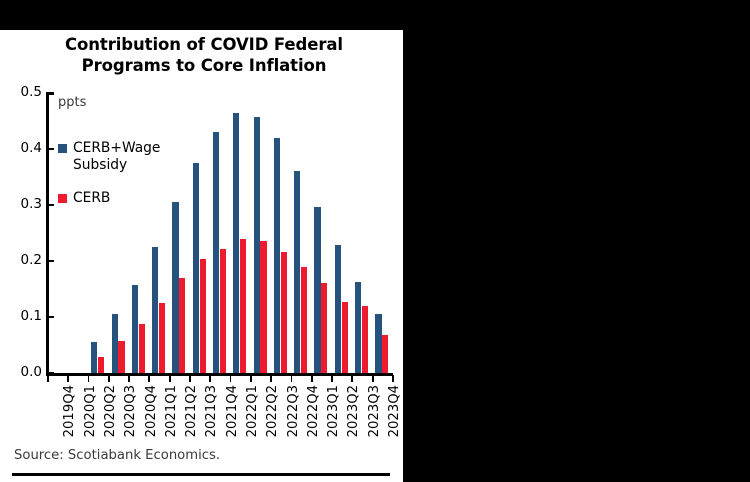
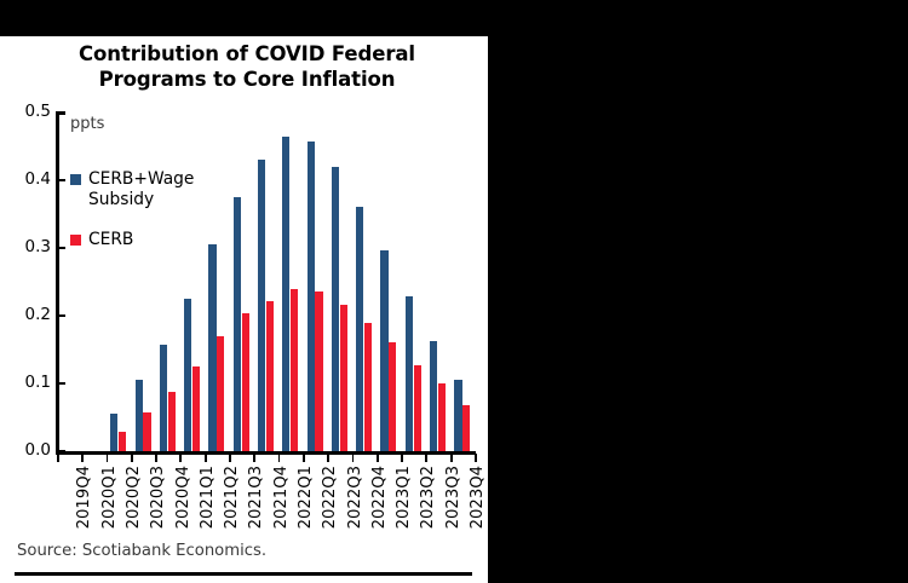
CERB/2023Q3: 0.12 -> 0.10
